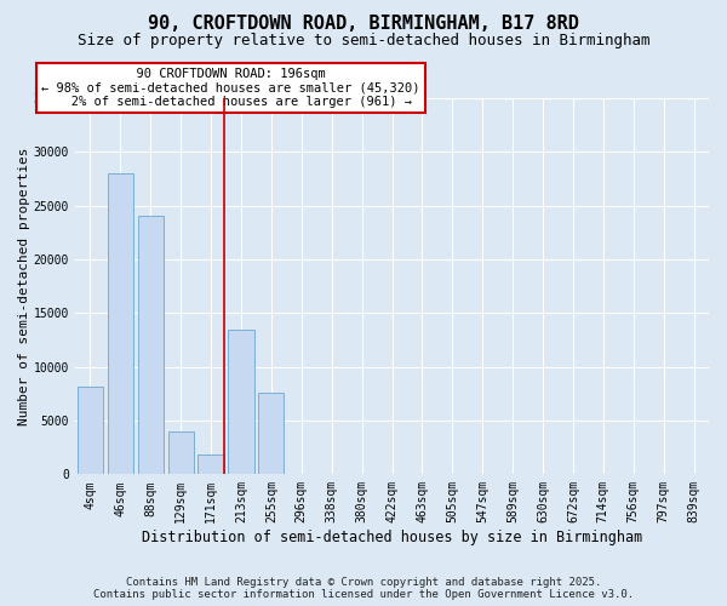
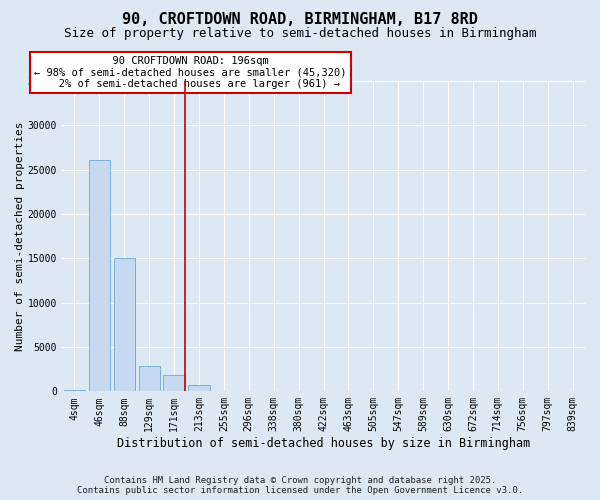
4sqm: 8200 -> 200
46sqm: 28000 -> 26100
88sqm: 24000 -> 15000
129sqm: 4000 -> 2800
213sqm: 13400 -> 700
255sqm: 7600 -> 100
